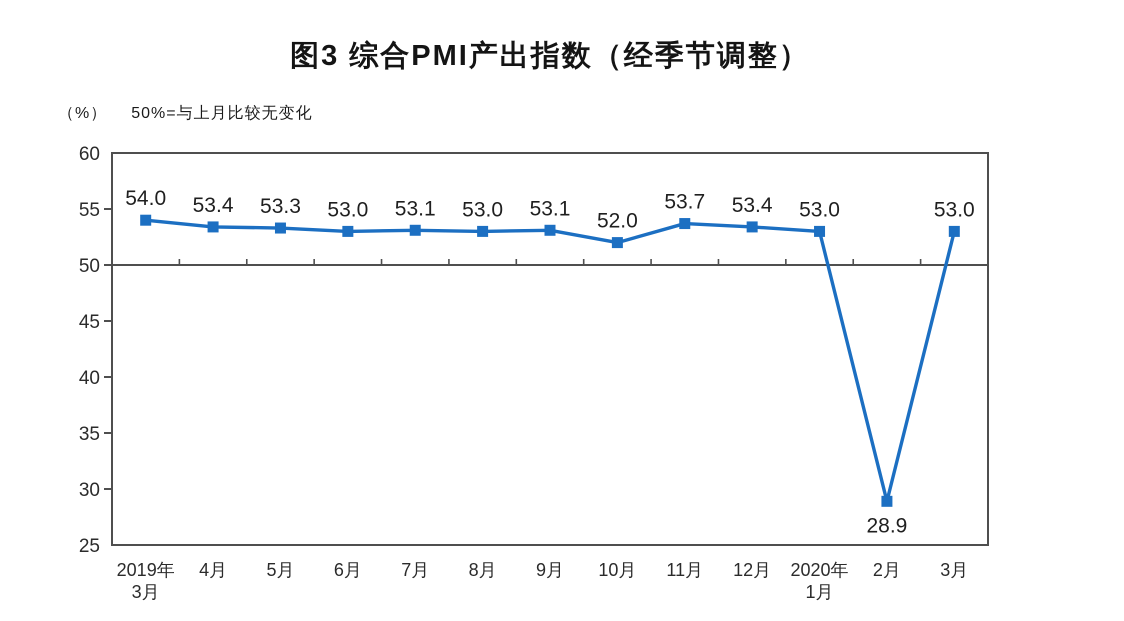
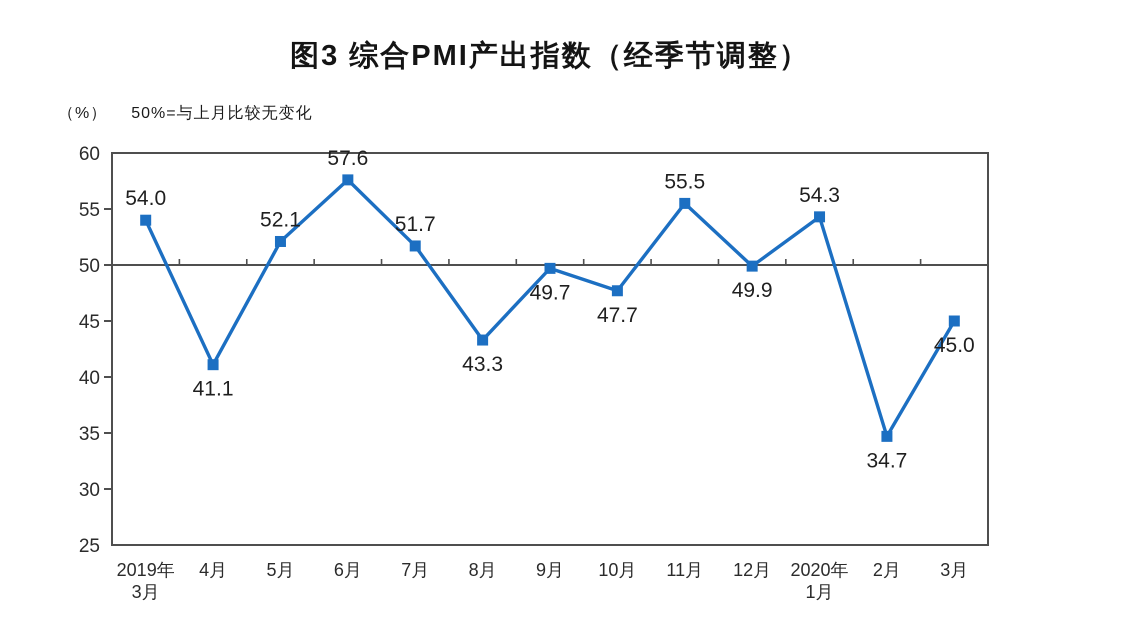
4月: 53.4 -> 41.1
5月: 53.3 -> 52.1
6月: 53.0 -> 57.6
7月: 53.1 -> 51.7
8月: 53.0 -> 43.3
9月: 53.1 -> 49.7
10月: 52.0 -> 47.7
11月: 53.7 -> 55.5
12月: 53.4 -> 49.9
2020年 1月: 53.0 -> 54.3
2月: 28.9 -> 34.7
3月: 53.0 -> 45.0
